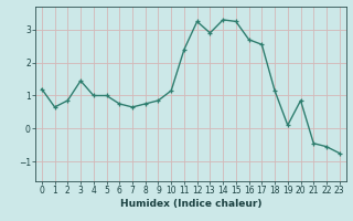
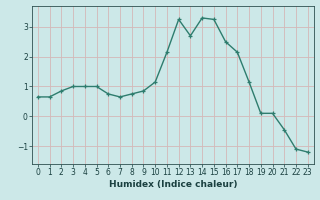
0: 1.20 -> 0.65
3: 1.45 -> 1.00
11: 2.40 -> 2.15
13: 2.90 -> 2.70
16: 2.70 -> 2.50
17: 2.55 -> 2.15
20: 0.85 -> 0.10
22: -0.55 -> -1.10
23: -0.75 -> -1.20
